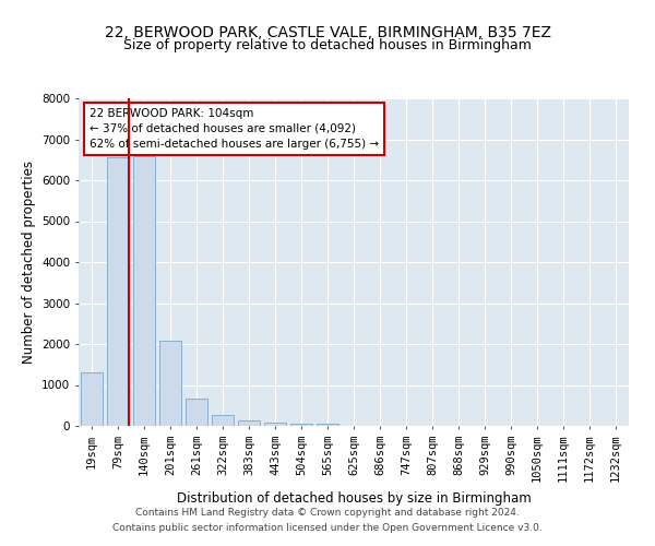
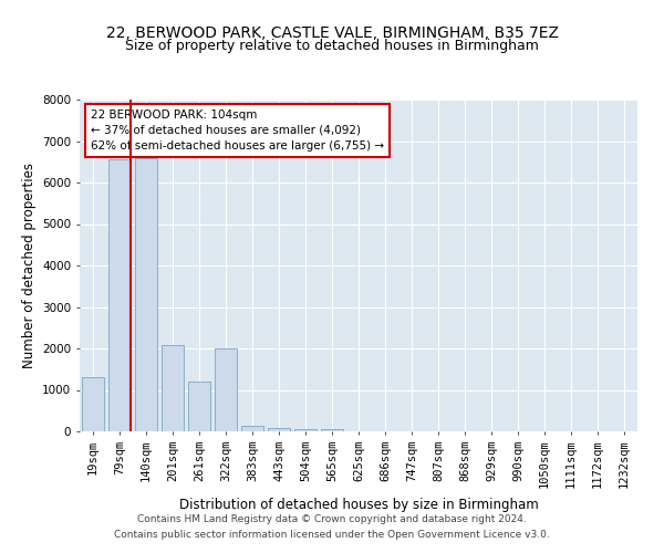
261sqm: 680 -> 1200
322sqm: 270 -> 2000
